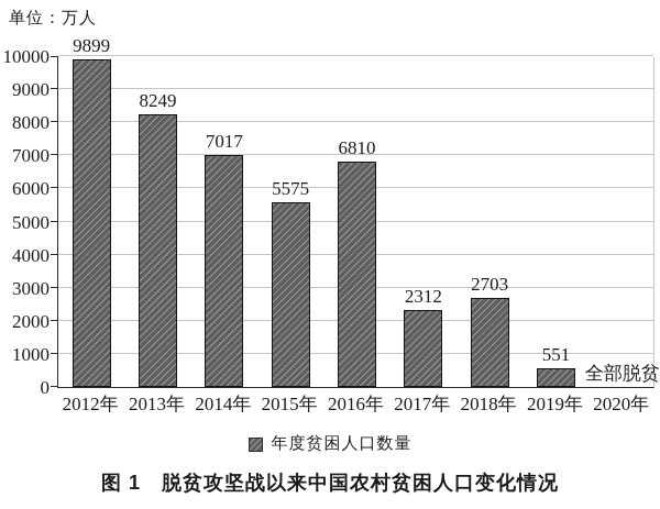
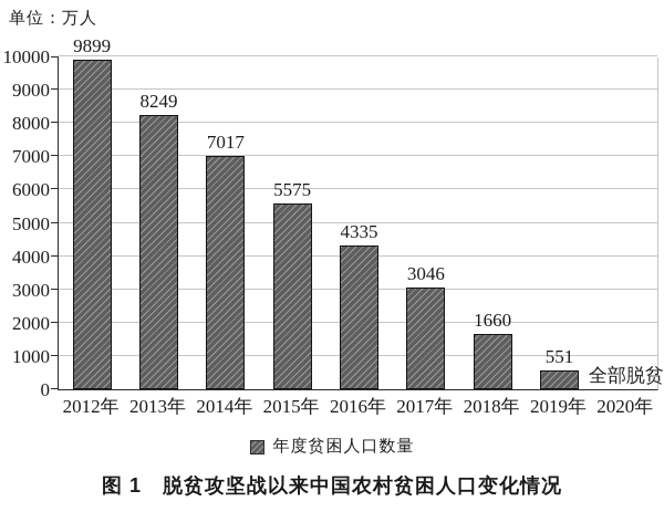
2016年: 6810 -> 4335
2017年: 2312 -> 3046
2018年: 2703 -> 1660
